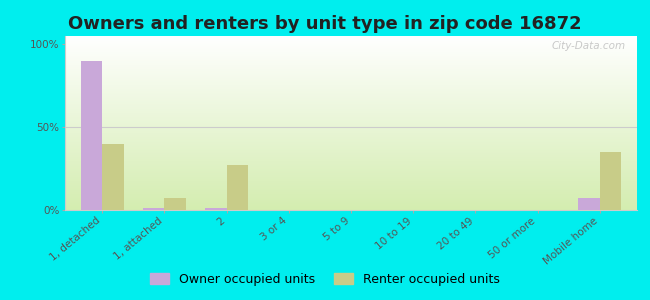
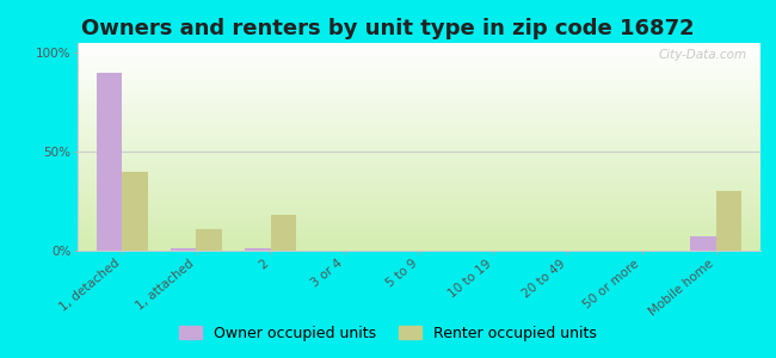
Renter occupied units/1, attached: 7% -> 11%
Renter occupied units/2: 27% -> 18%
Renter occupied units/Mobile home: 35% -> 30%
